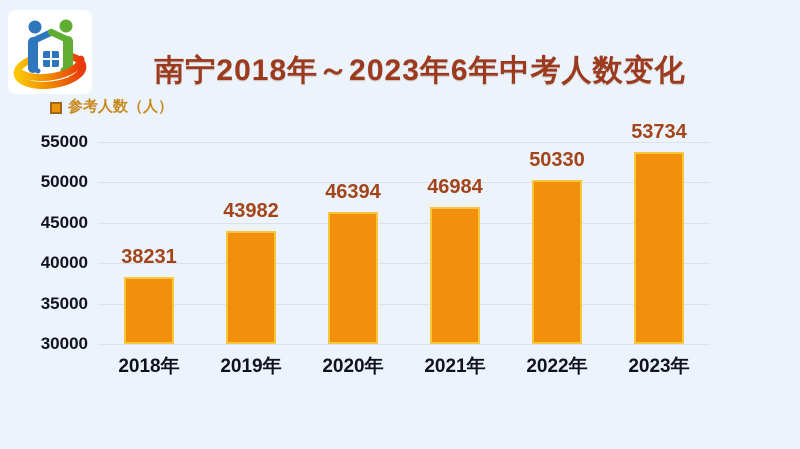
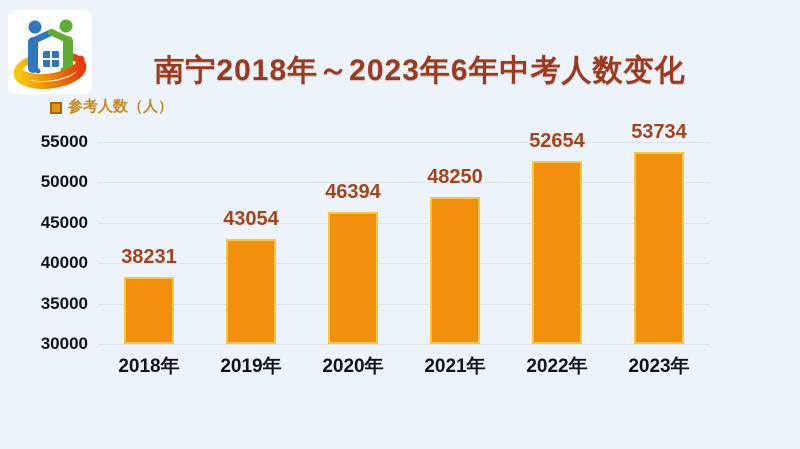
2019年: 43982 -> 43054
2021年: 46984 -> 48250
2022年: 50330 -> 52654
